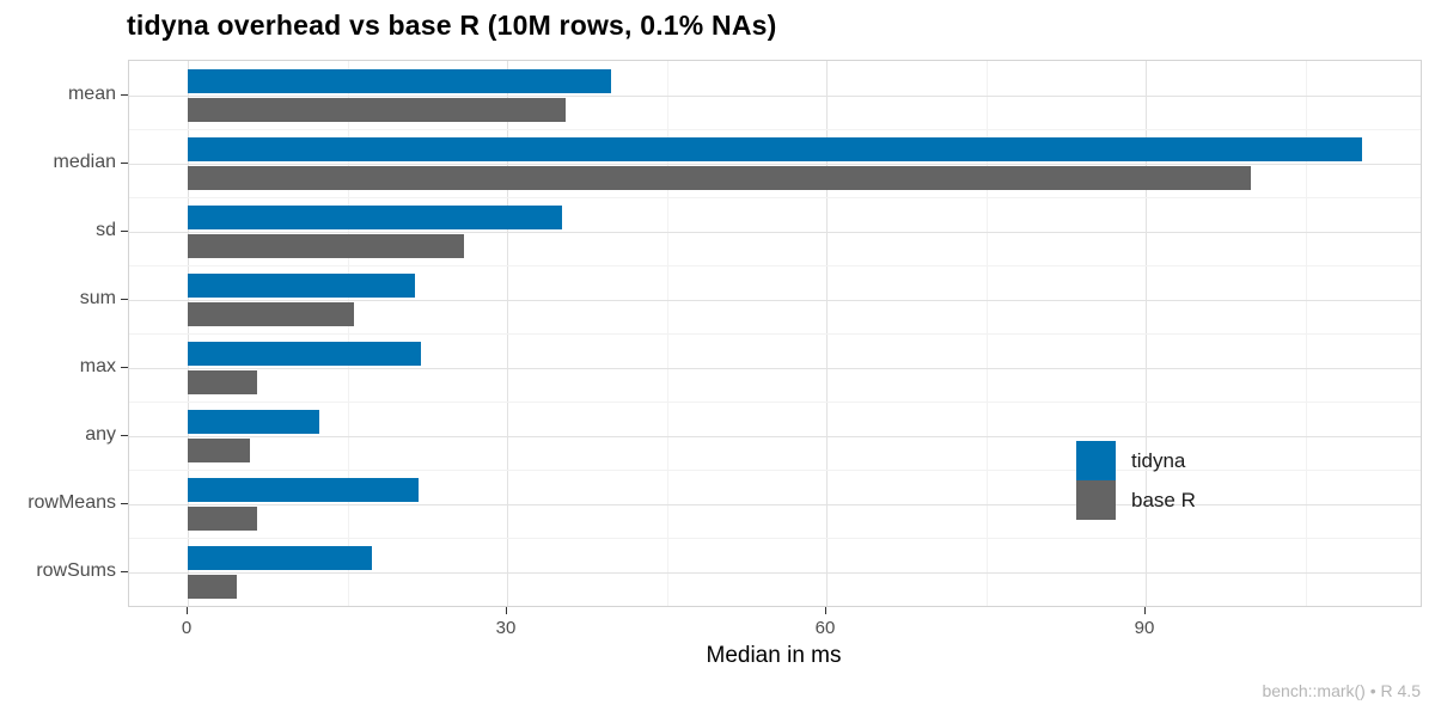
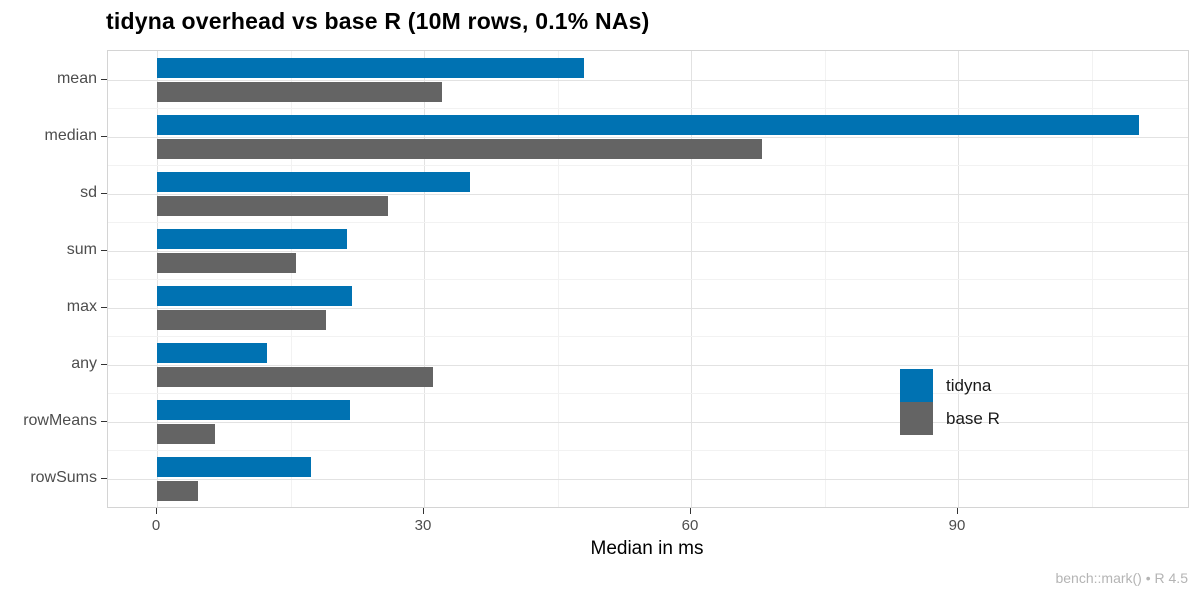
tidyna/mean: 40 -> 48
base R/mean: 36 -> 32
base R/median: 100 -> 68
base R/max: 6 -> 19
base R/any: 6 -> 31
